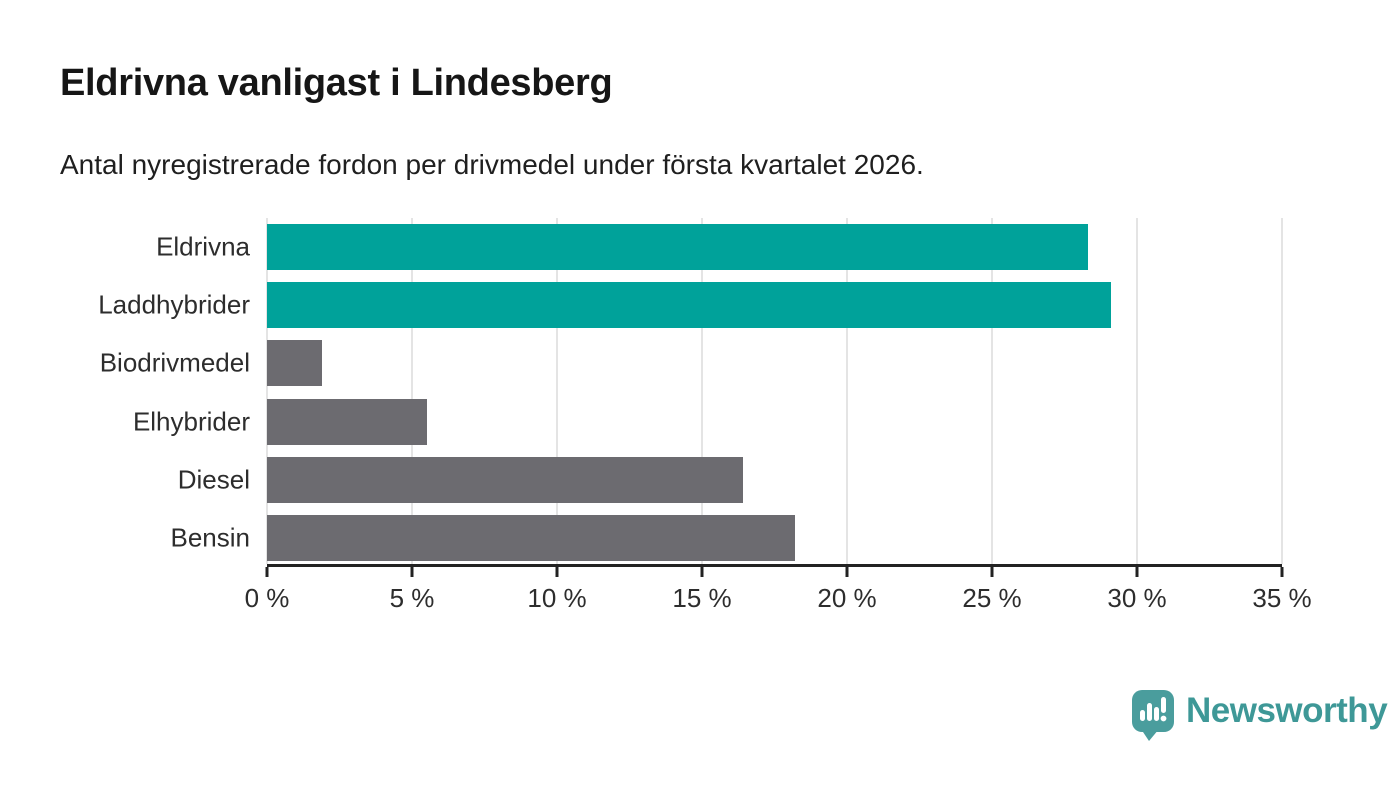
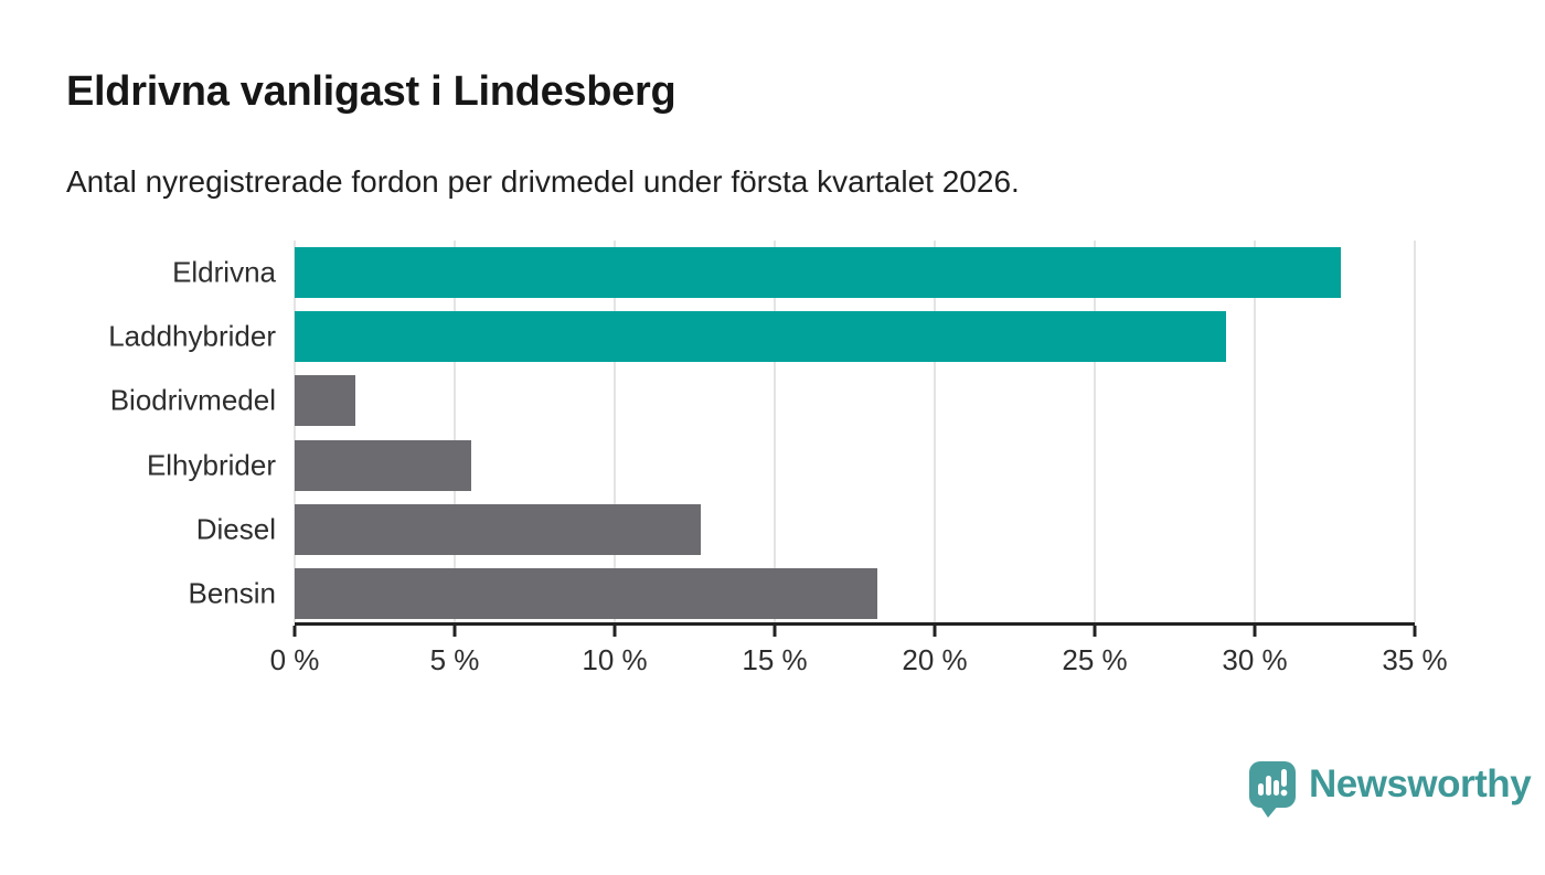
Eldrivna: 28.3% -> 32.7%
Diesel: 16.4% -> 12.7%
